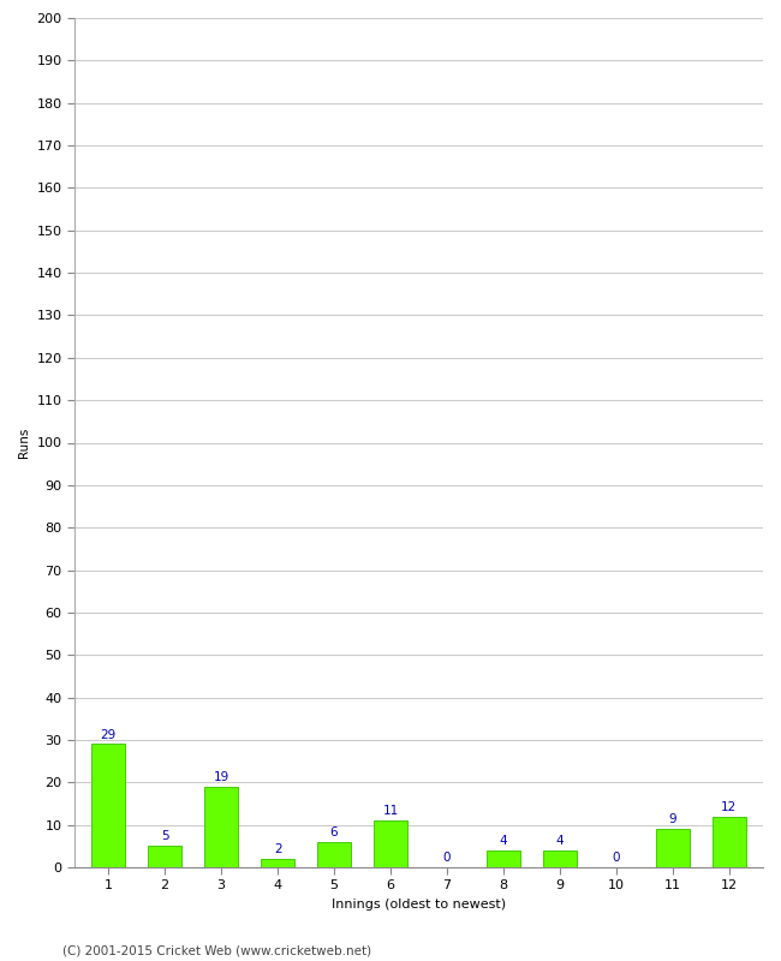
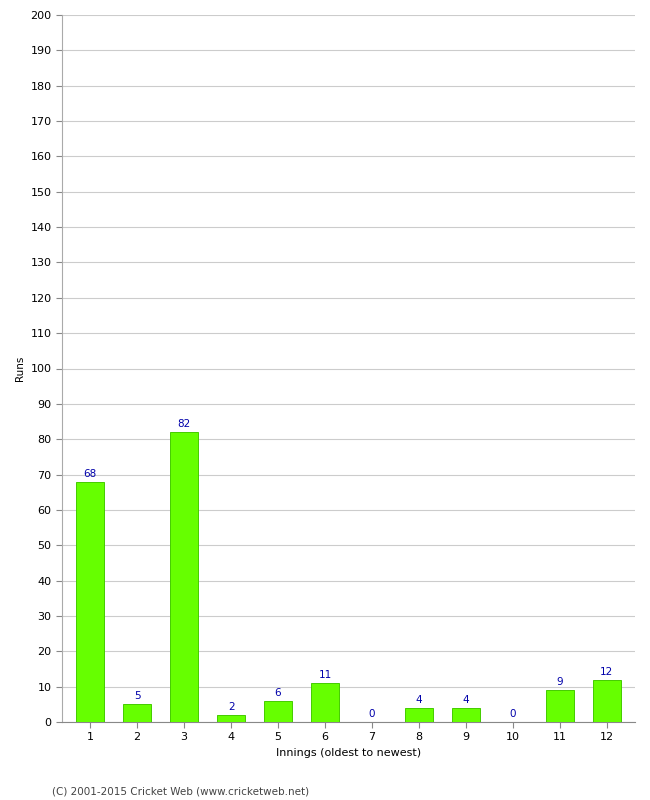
1: 29 -> 68
3: 19 -> 82
